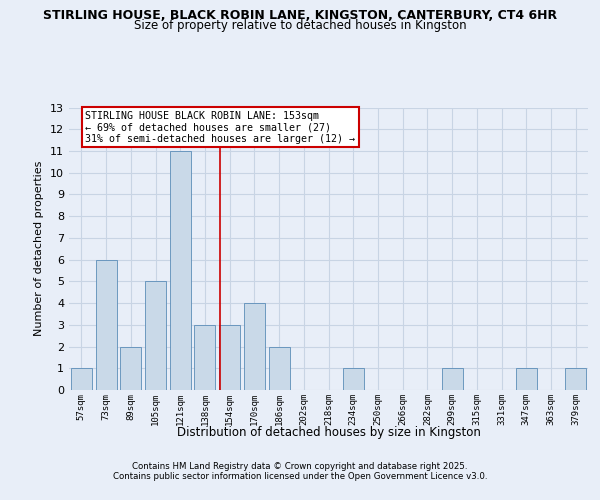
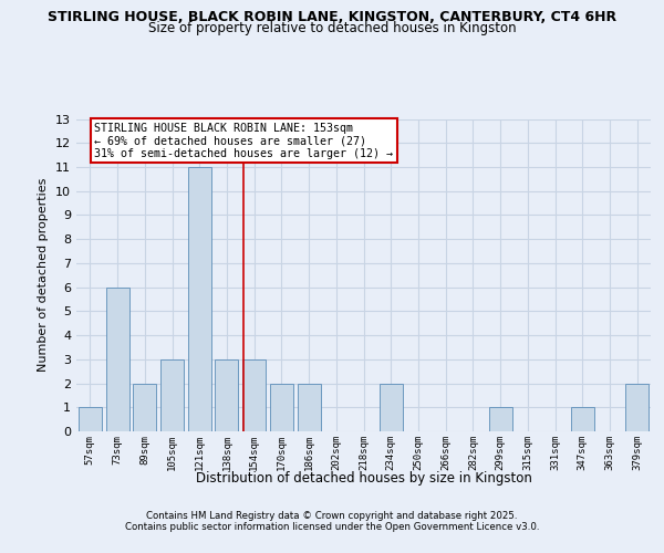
105sqm: 5 -> 3
170sqm: 4 -> 2
234sqm: 1 -> 2
379sqm: 1 -> 2
